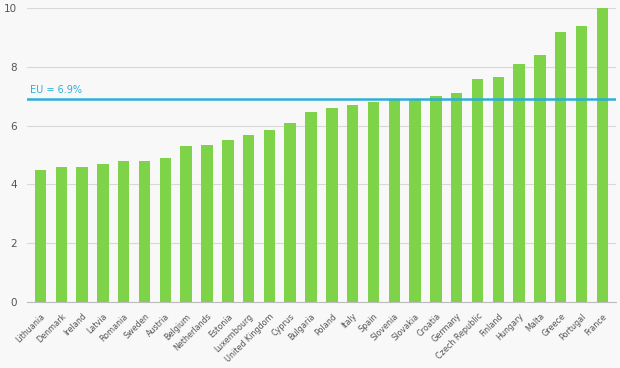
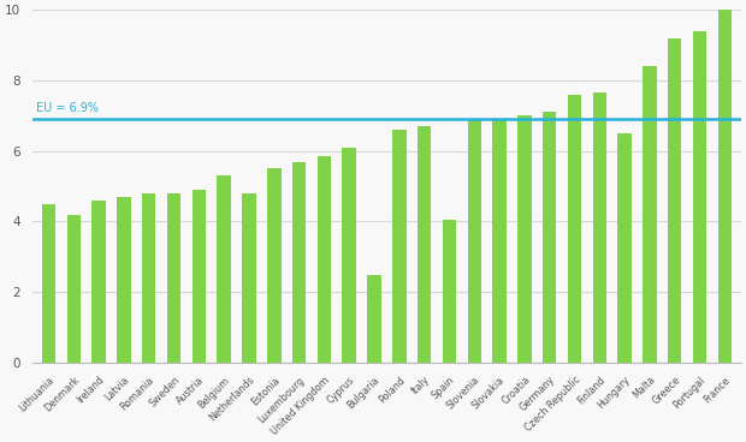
Denmark: 4.60 -> 4.20
Netherlands: 5.35 -> 4.80
Bulgaria: 6.45 -> 2.50
Spain: 6.80 -> 4.05
Hungary: 8.10 -> 6.50
